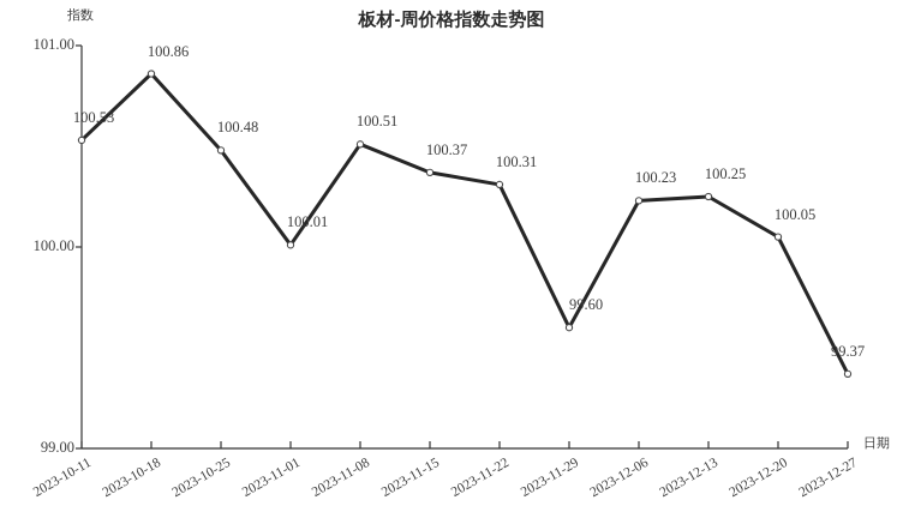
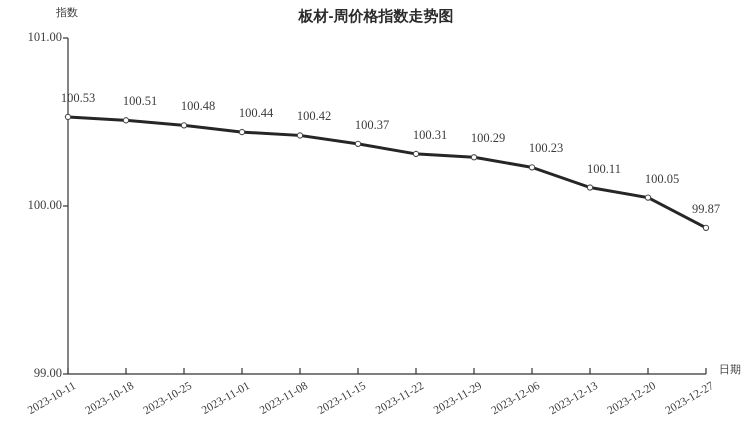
2023-10-18: 100.86 -> 100.51
2023-11-01: 100.01 -> 100.44
2023-11-08: 100.51 -> 100.42
2023-11-29: 99.60 -> 100.29
2023-12-13: 100.25 -> 100.11
2023-12-27: 99.37 -> 99.87
